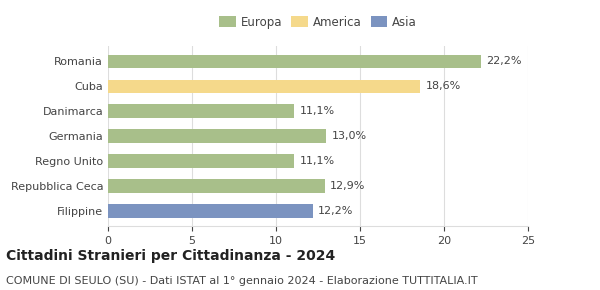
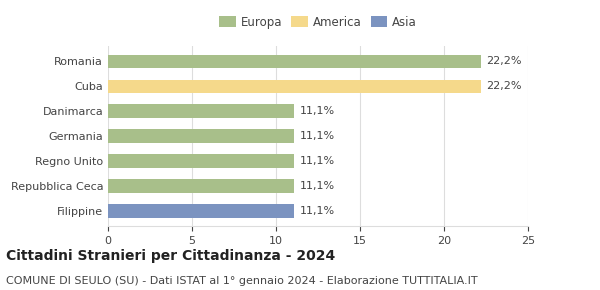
Cuba: 18,6% -> 22,2%
Germania: 13,0% -> 11,1%
Repubblica Ceca: 12,9% -> 11,1%
Filippine: 12,2% -> 11,1%
